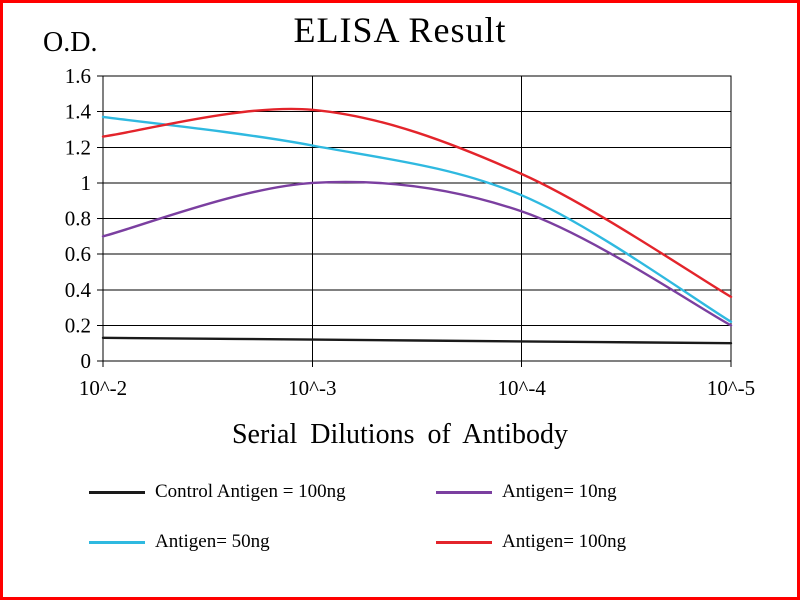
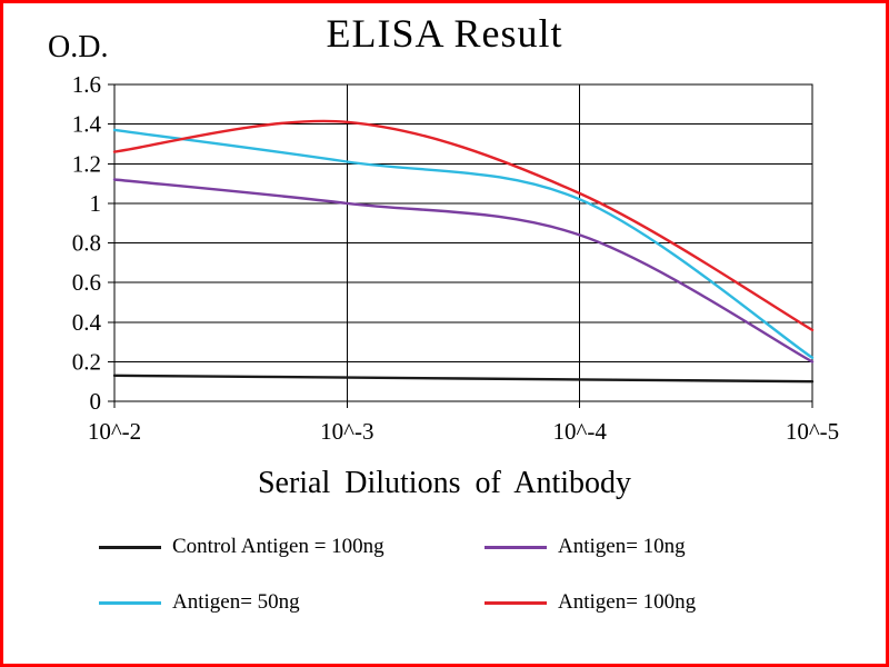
Antigen= 10ng/10^-2: 0.70 -> 1.12
Antigen= 50ng/10^-4: 0.93 -> 1.02
